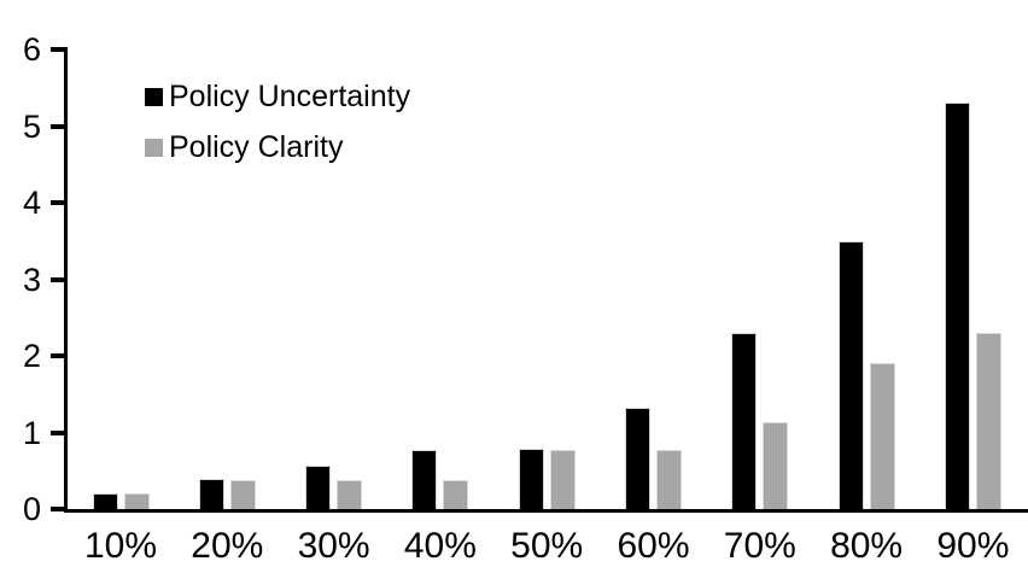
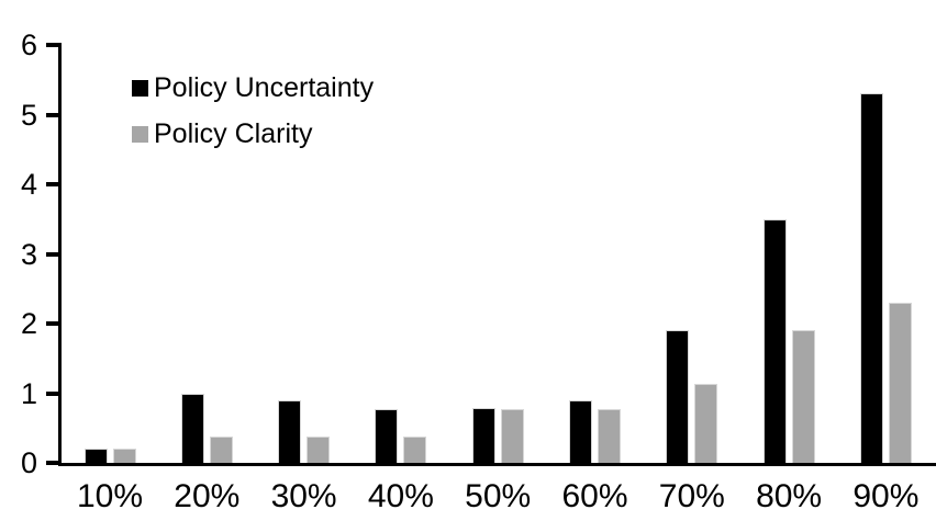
Policy Uncertainty/20%: 0.4 -> 1.0
Policy Uncertainty/30%: 0.6 -> 0.9
Policy Uncertainty/60%: 1.3 -> 0.9
Policy Uncertainty/70%: 2.3 -> 1.9
